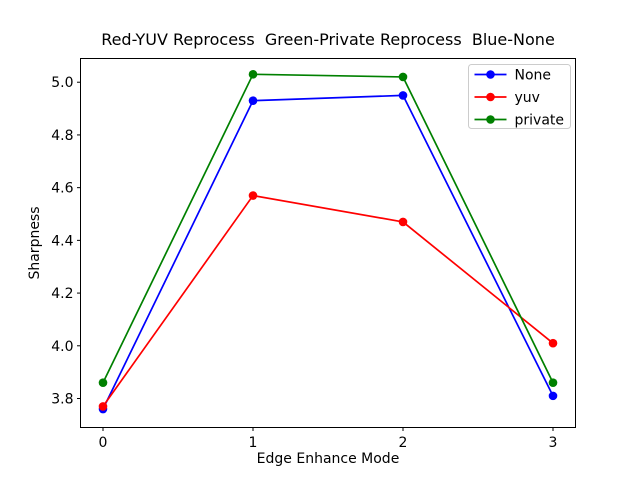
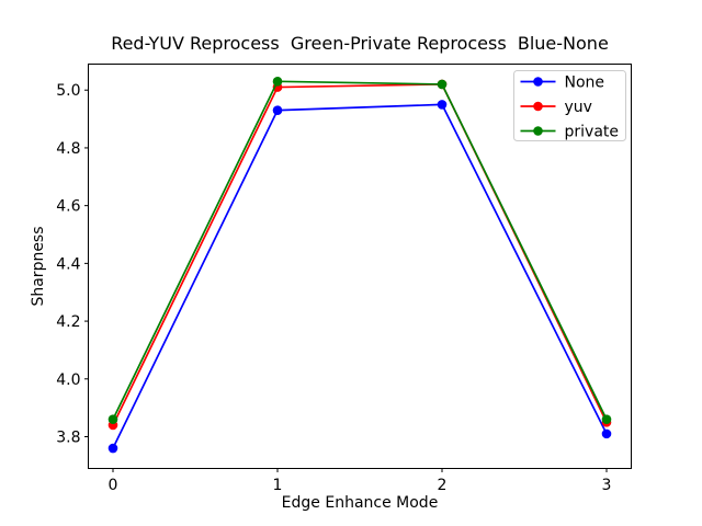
yuv/0: 3.77 -> 3.84
yuv/1: 4.57 -> 5.01
yuv/2: 4.47 -> 5.02
yuv/3: 4.01 -> 3.85
